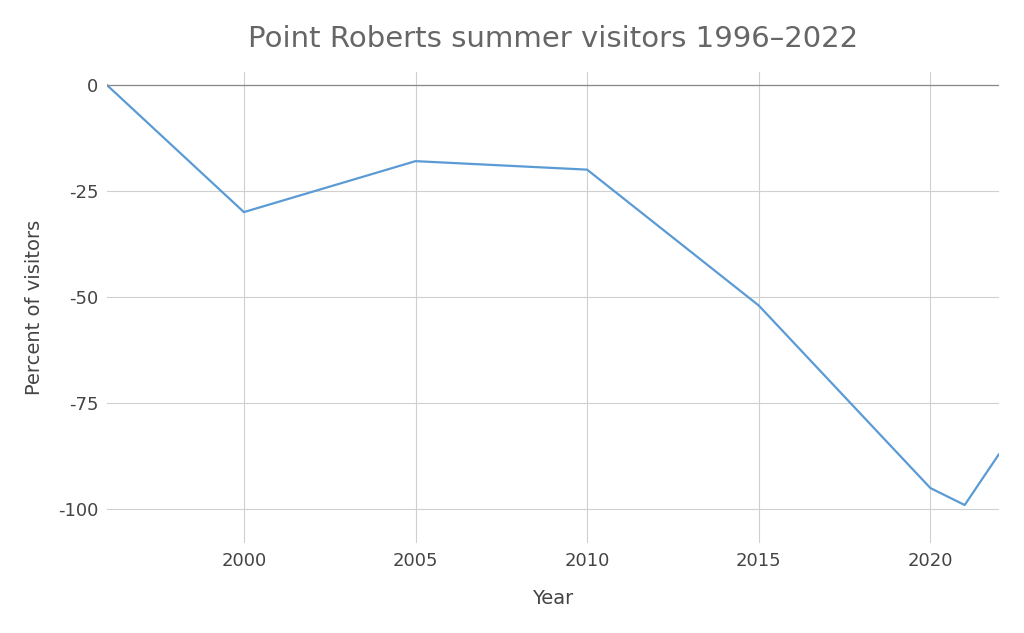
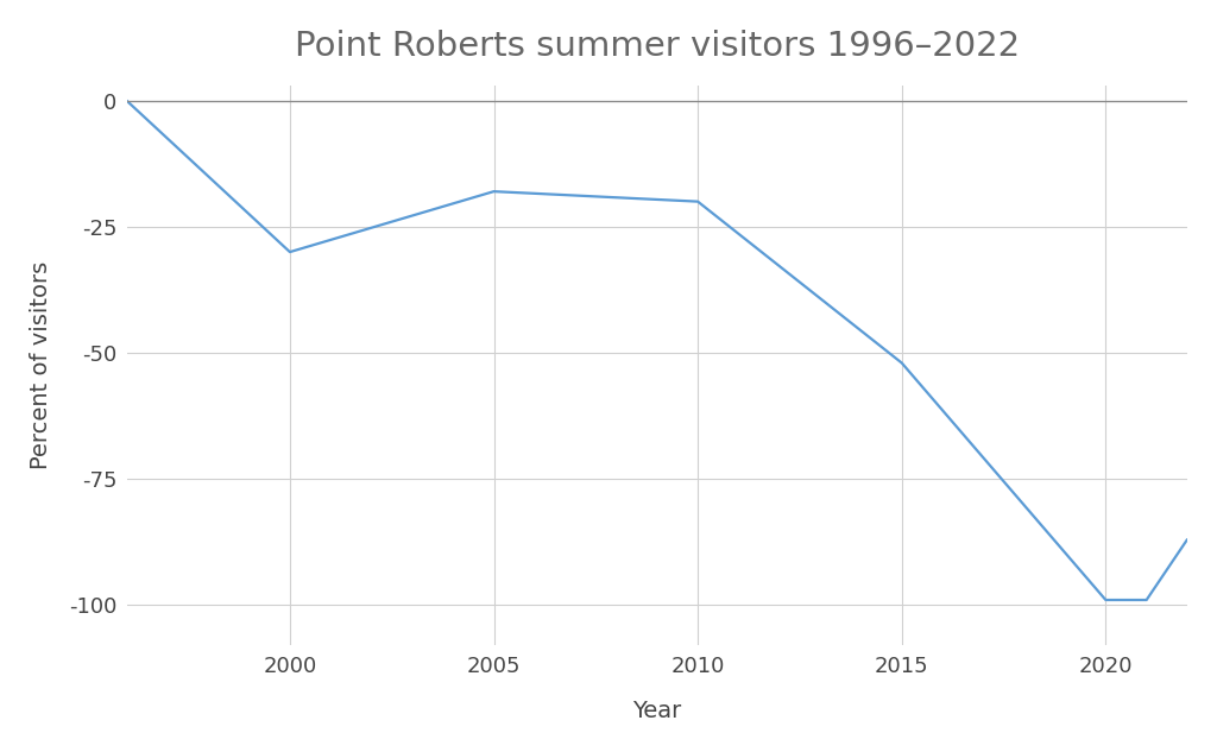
2020: -95 -> -99
